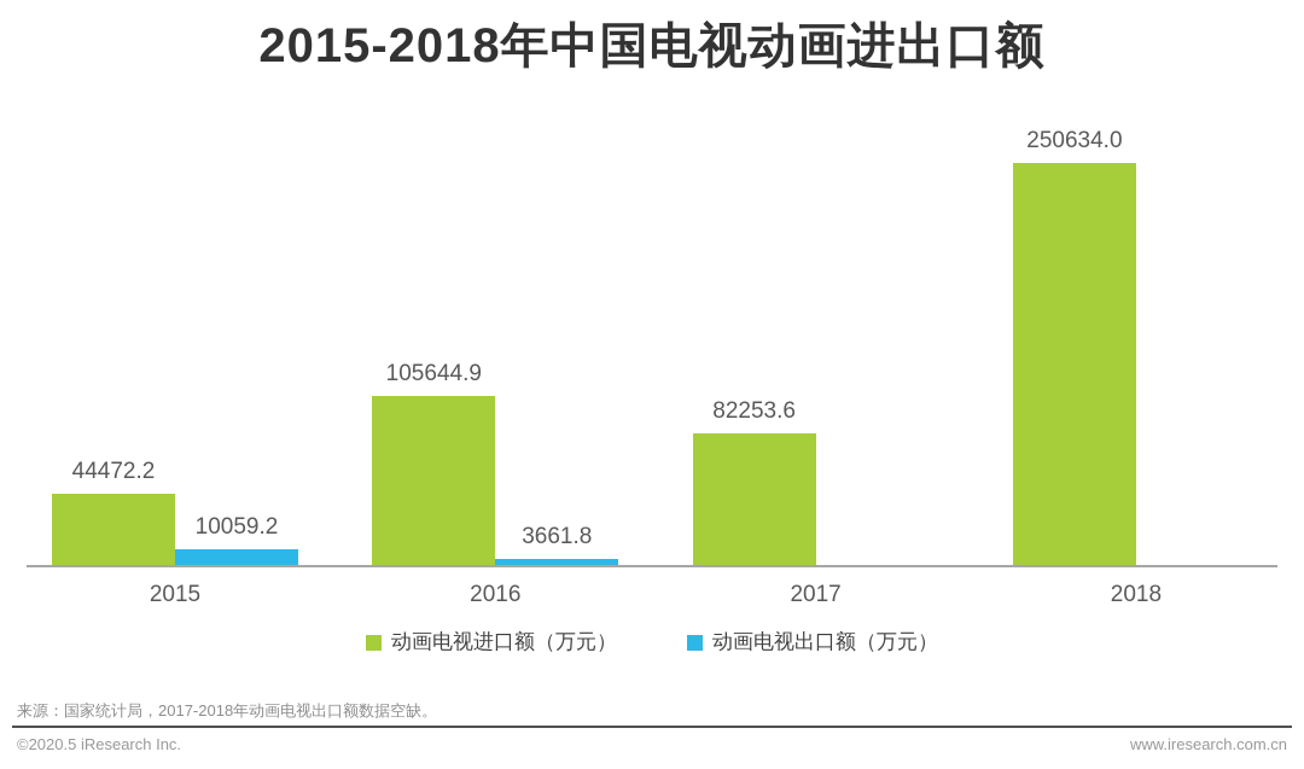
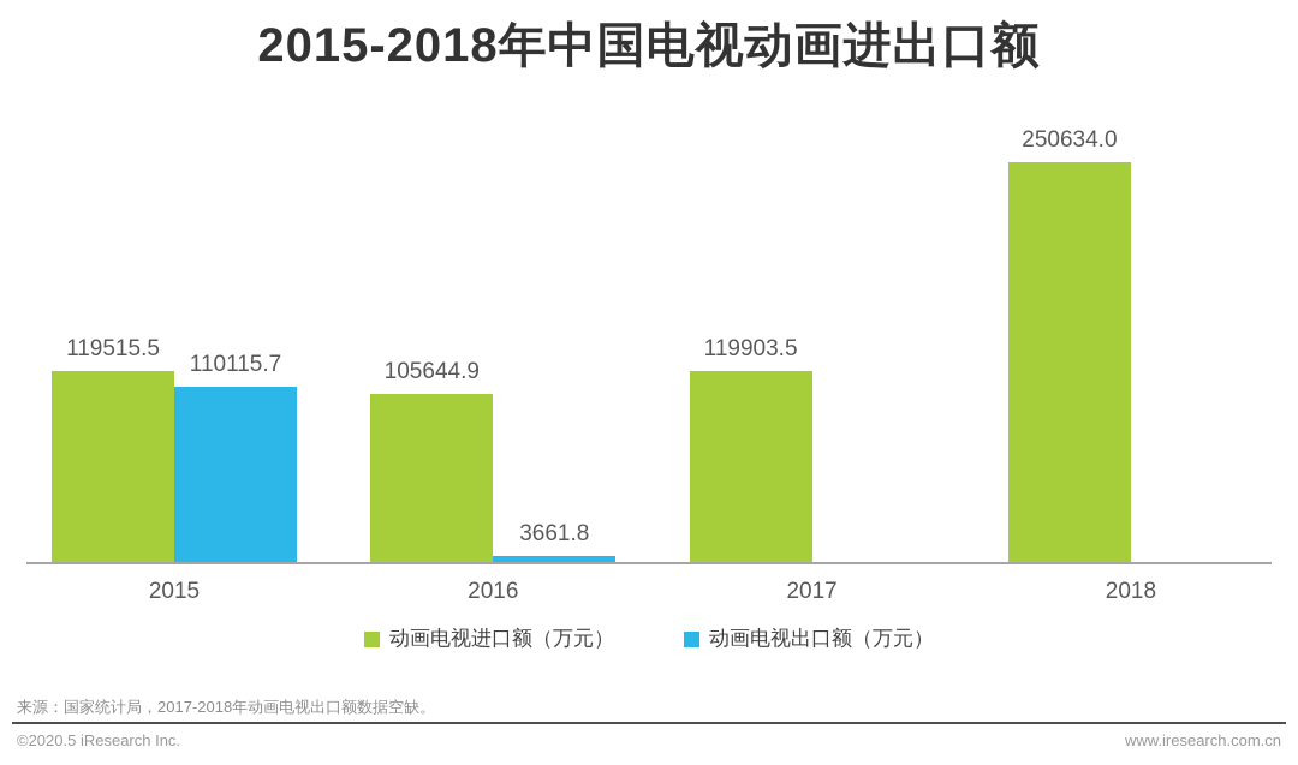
动画电视进口额（万元）/2015: 44472.2 -> 119515.5
动画电视出口额（万元）/2015: 10059.2 -> 110115.7
动画电视进口额（万元）/2017: 82253.6 -> 119903.5
